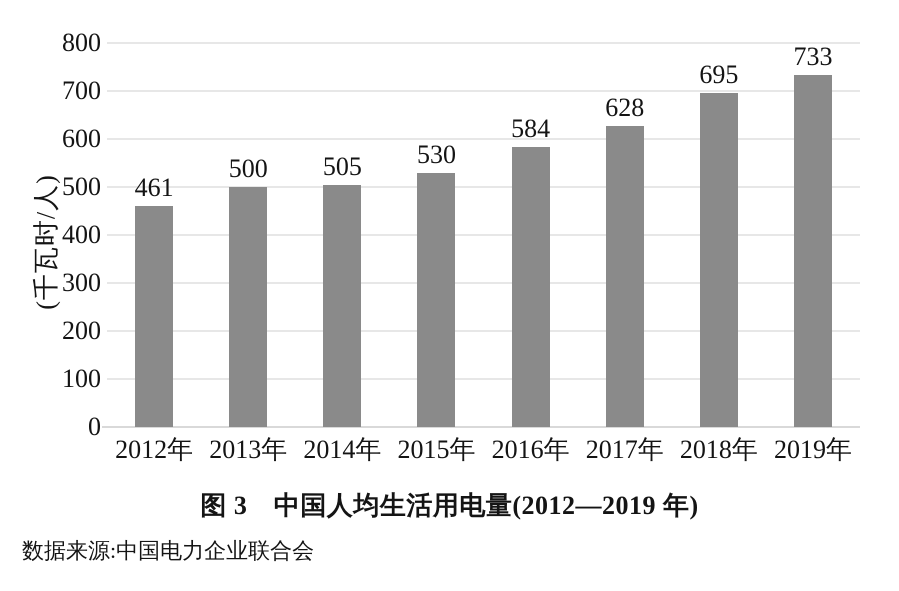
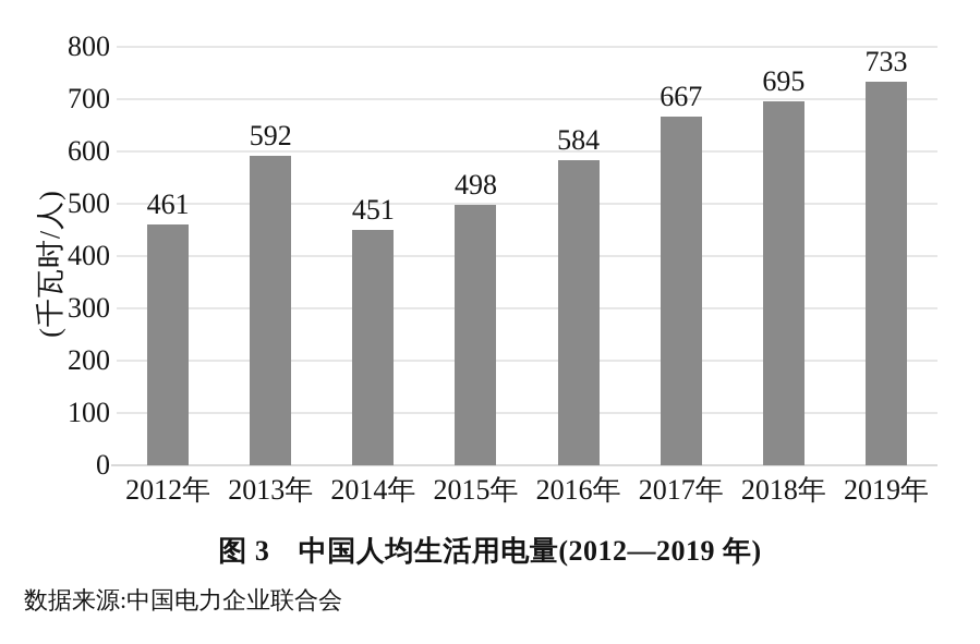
2013年: 500 -> 592
2014年: 505 -> 451
2015年: 530 -> 498
2017年: 628 -> 667
